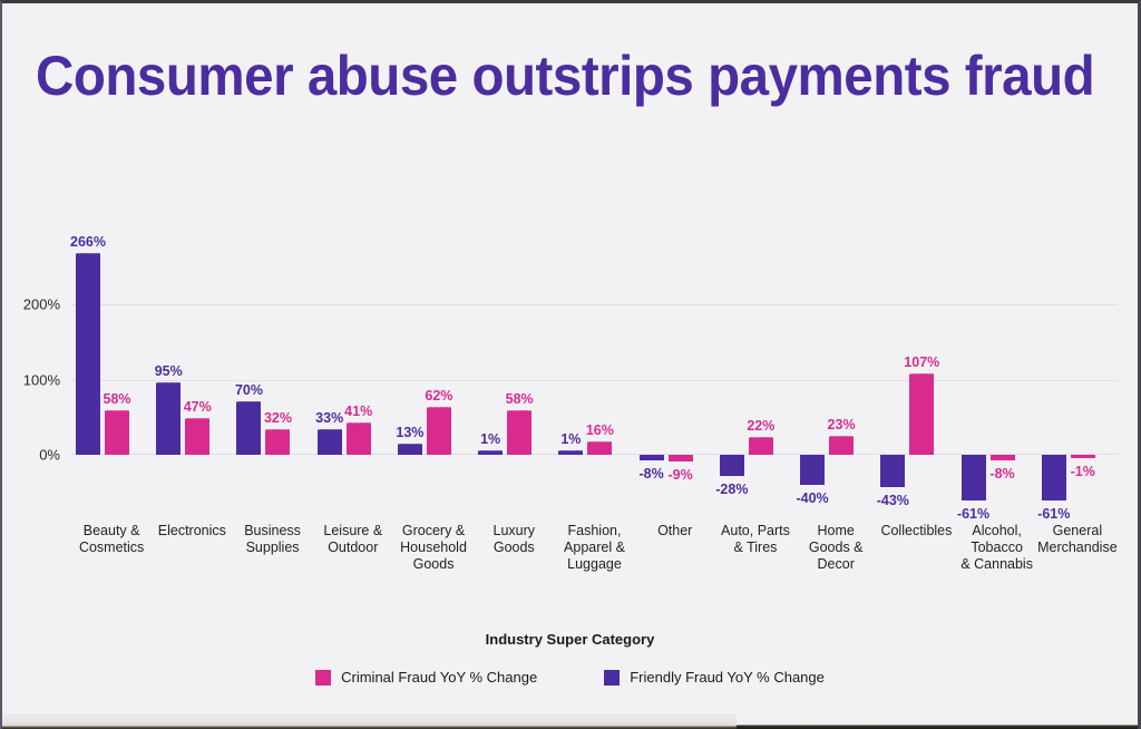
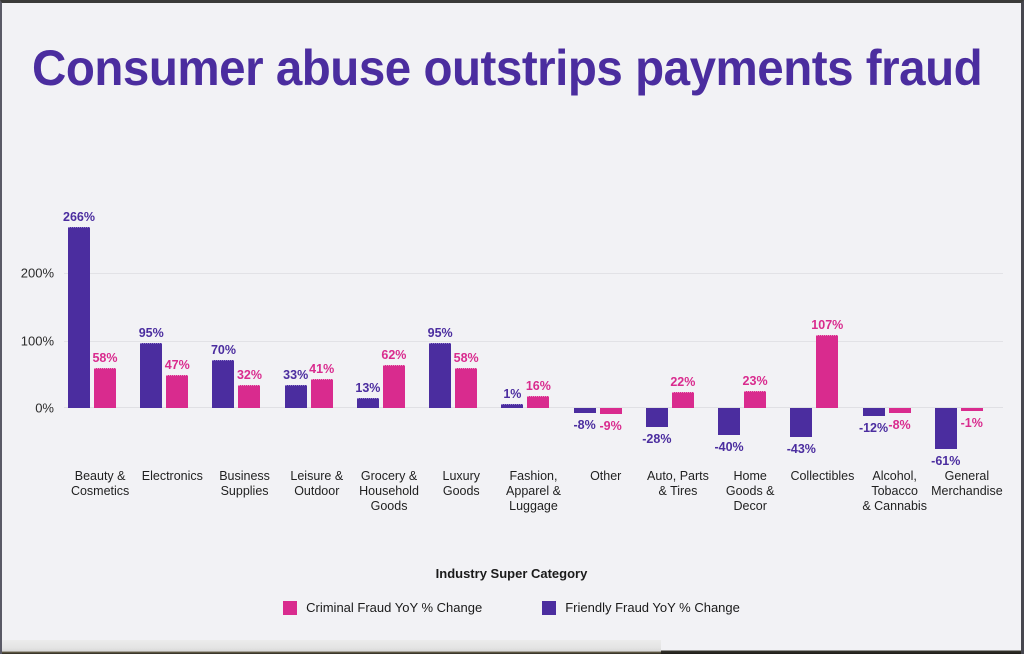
Friendly Fraud YoY % Change/Luxury Goods: 1% -> 95%
Friendly Fraud YoY % Change/Alcohol, Tobacco & Cannabis: -61% -> -12%
